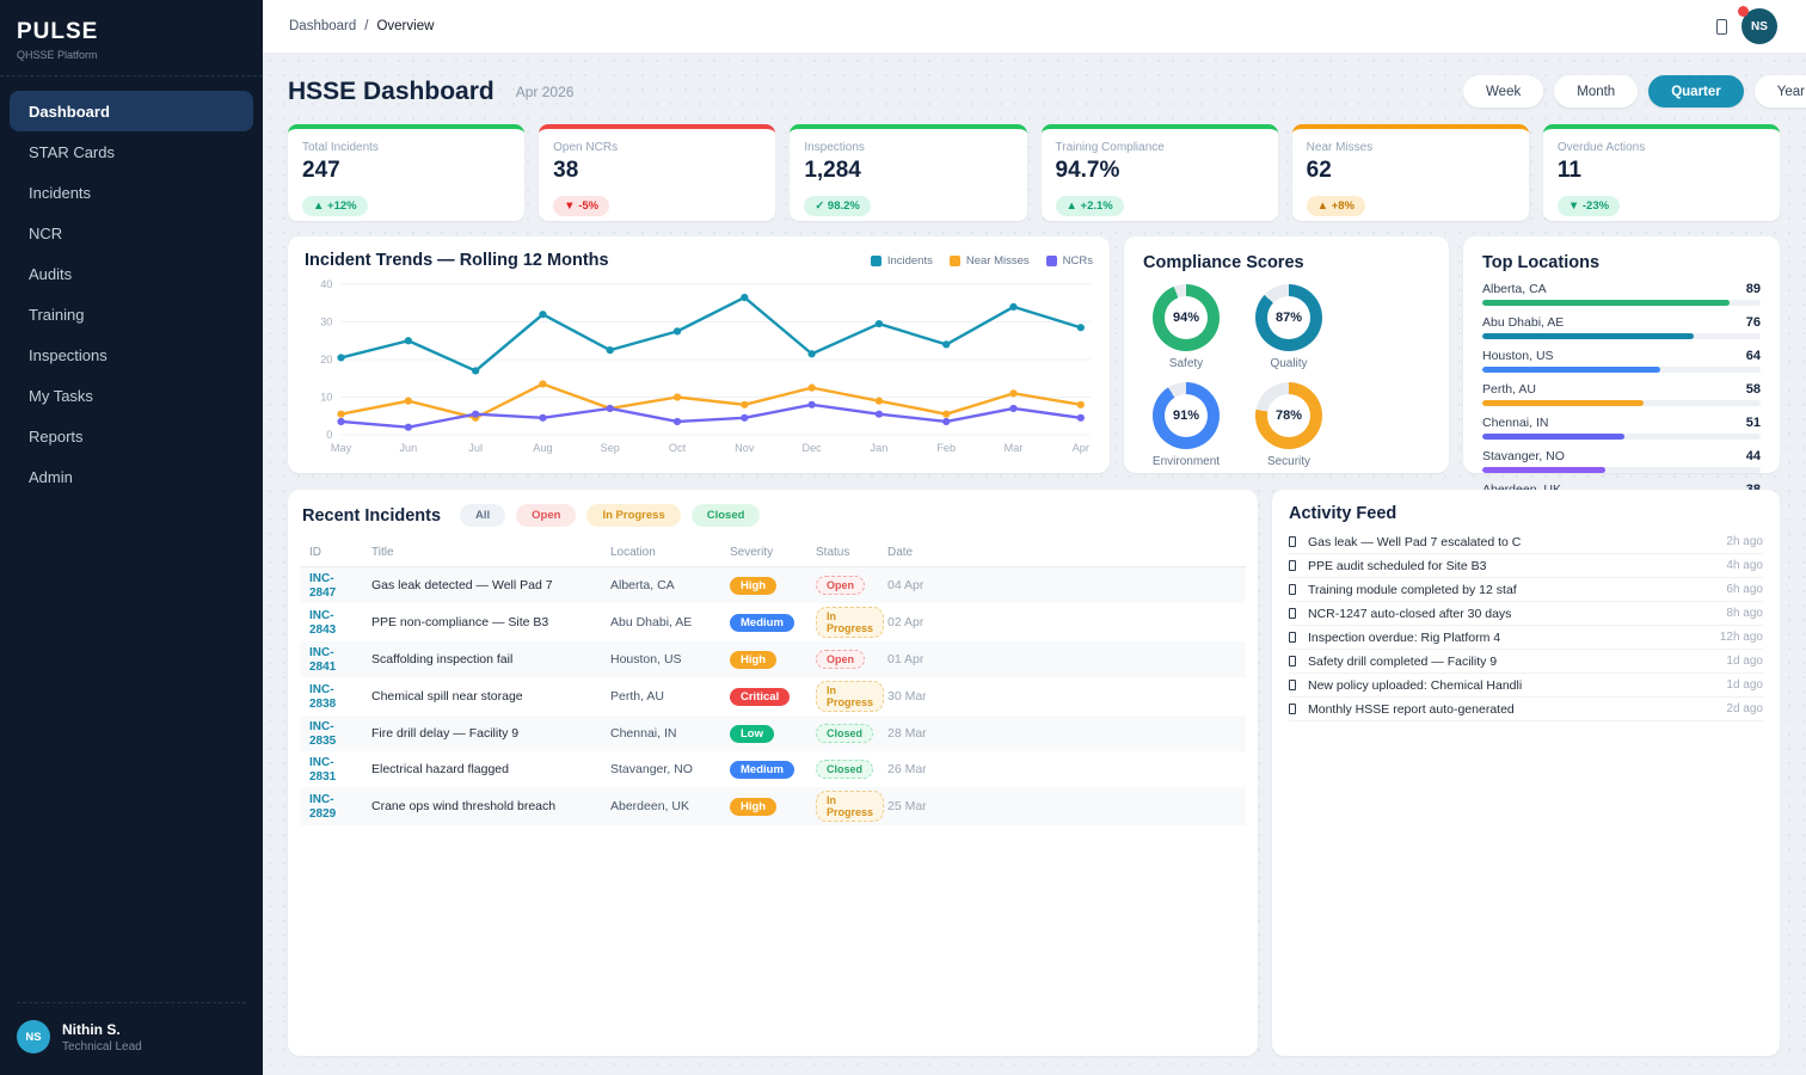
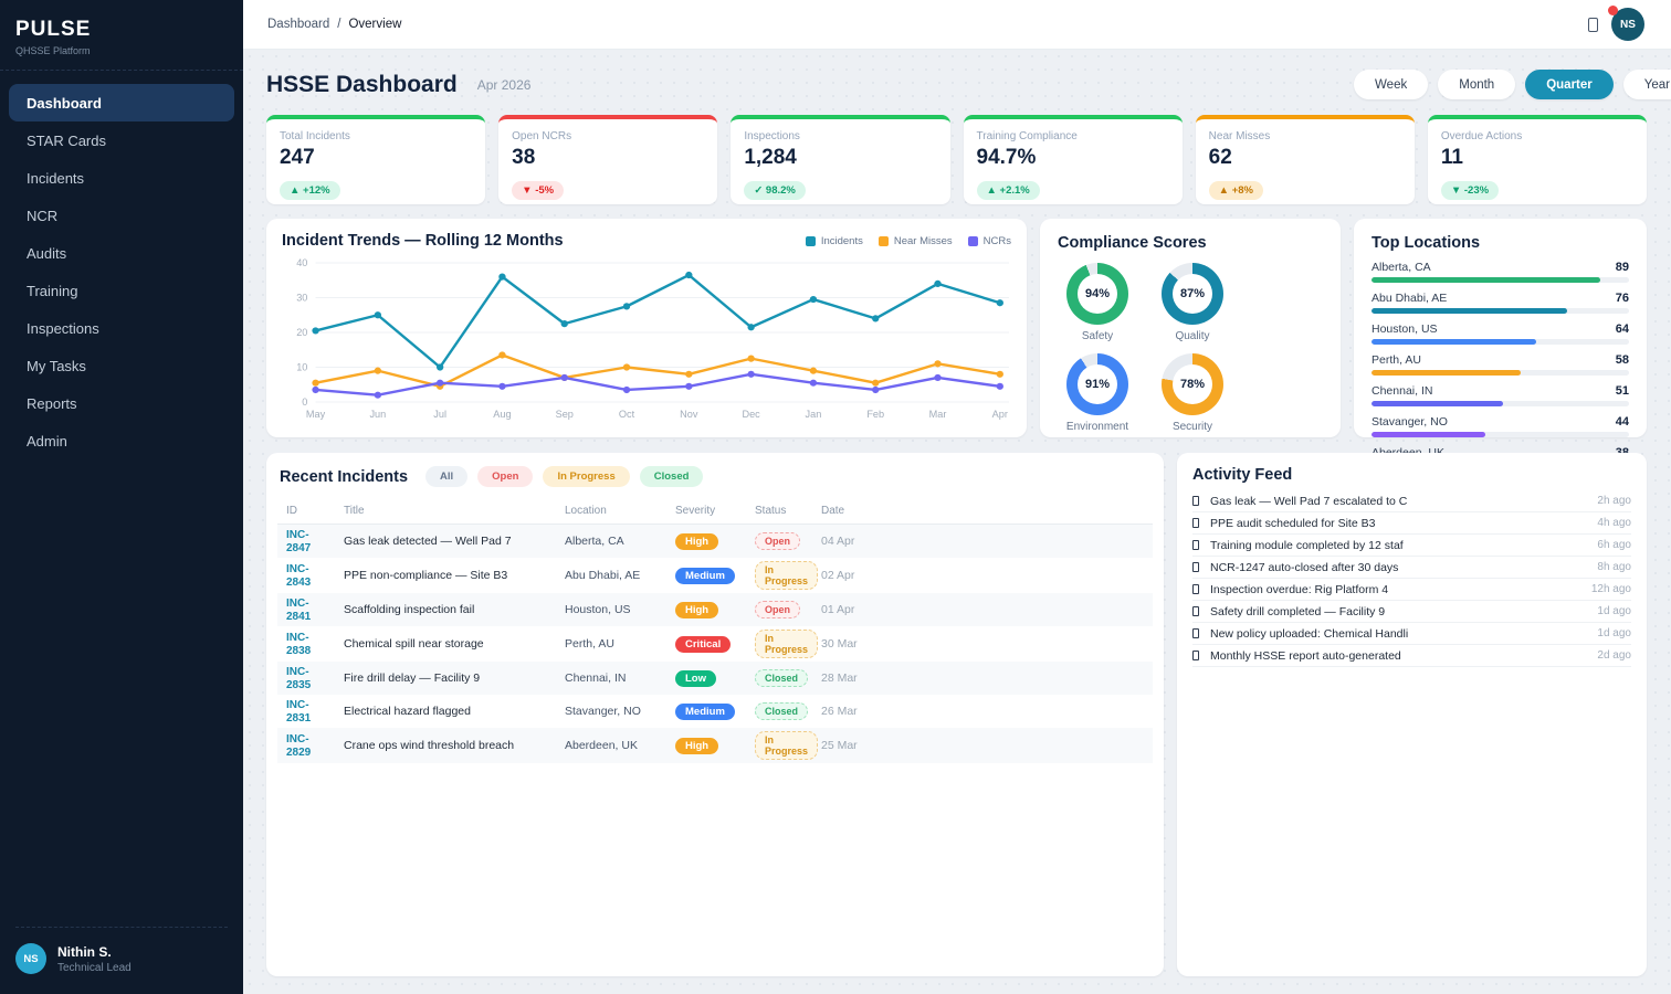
Incidents/Jul: 17 -> 10
Incidents/Aug: 32 -> 36
